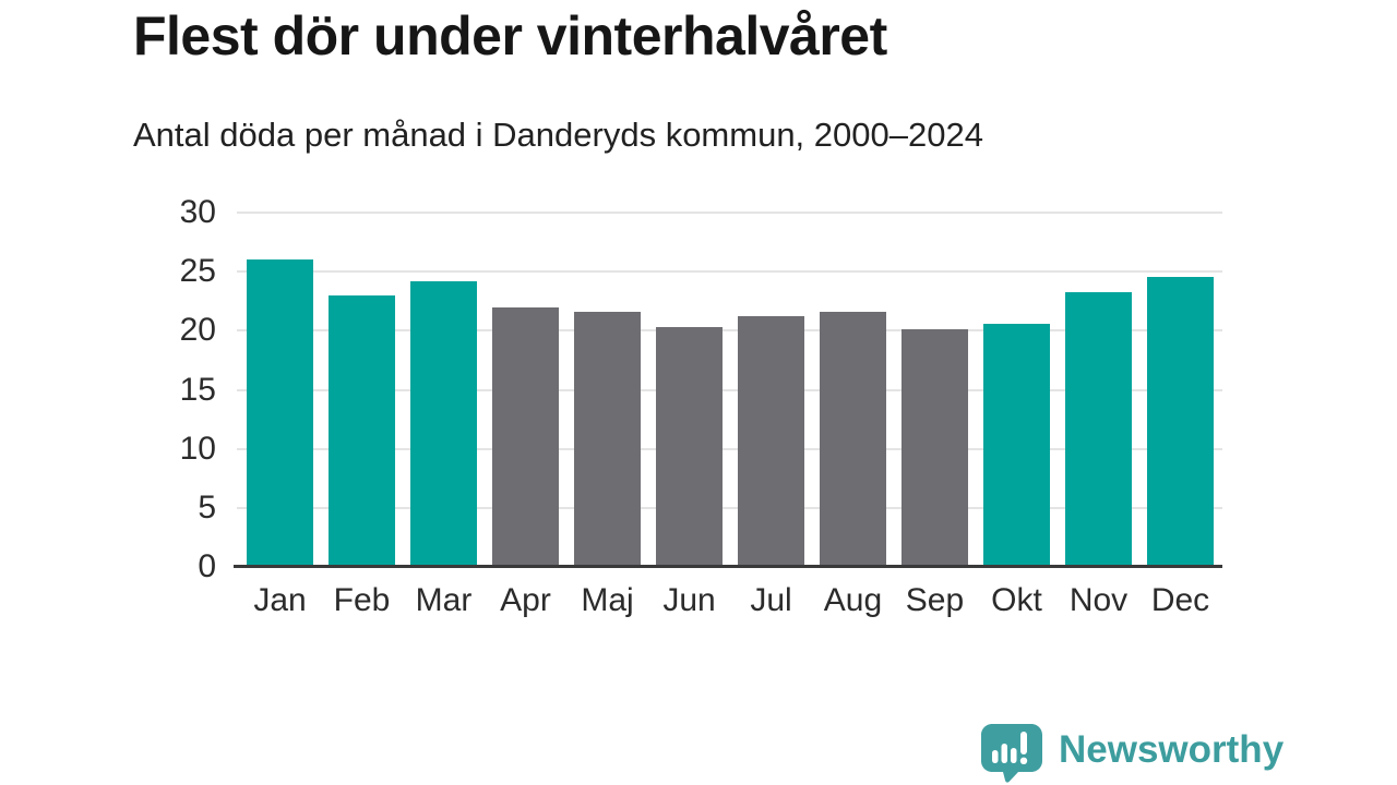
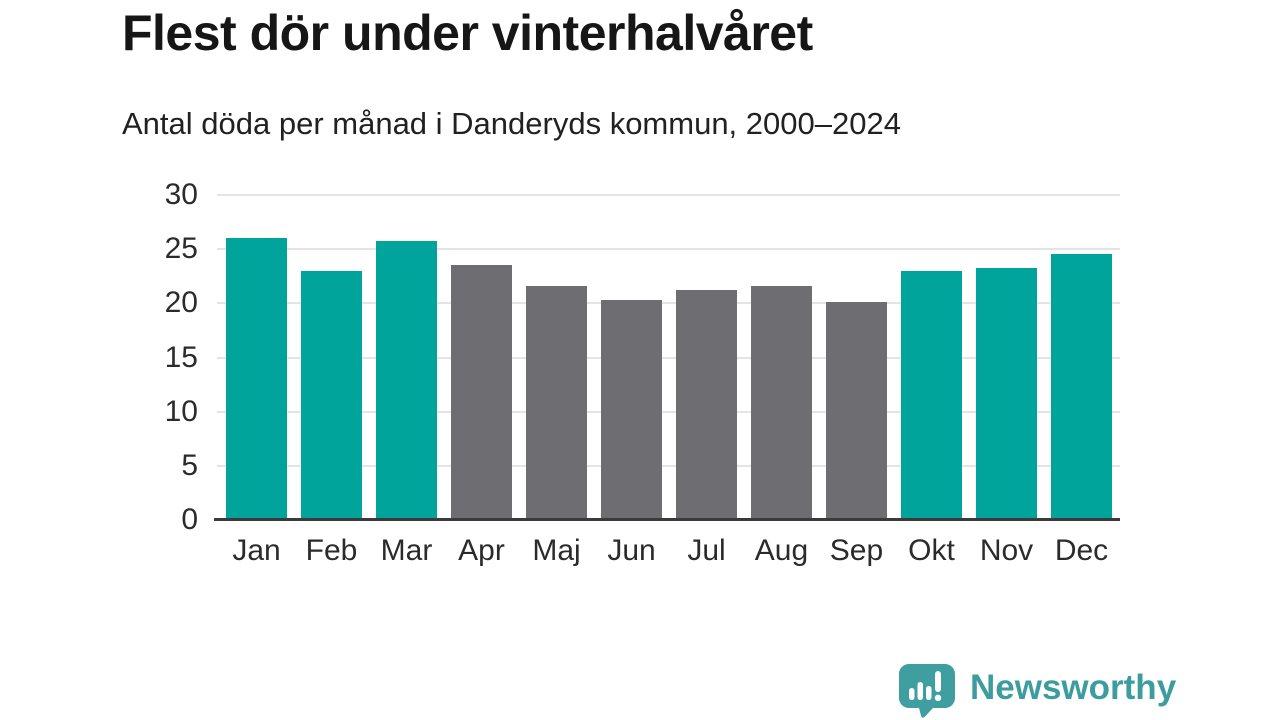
Mar: 24.2 -> 25.8
Apr: 22.0 -> 23.5
Okt: 20.6 -> 23.0
